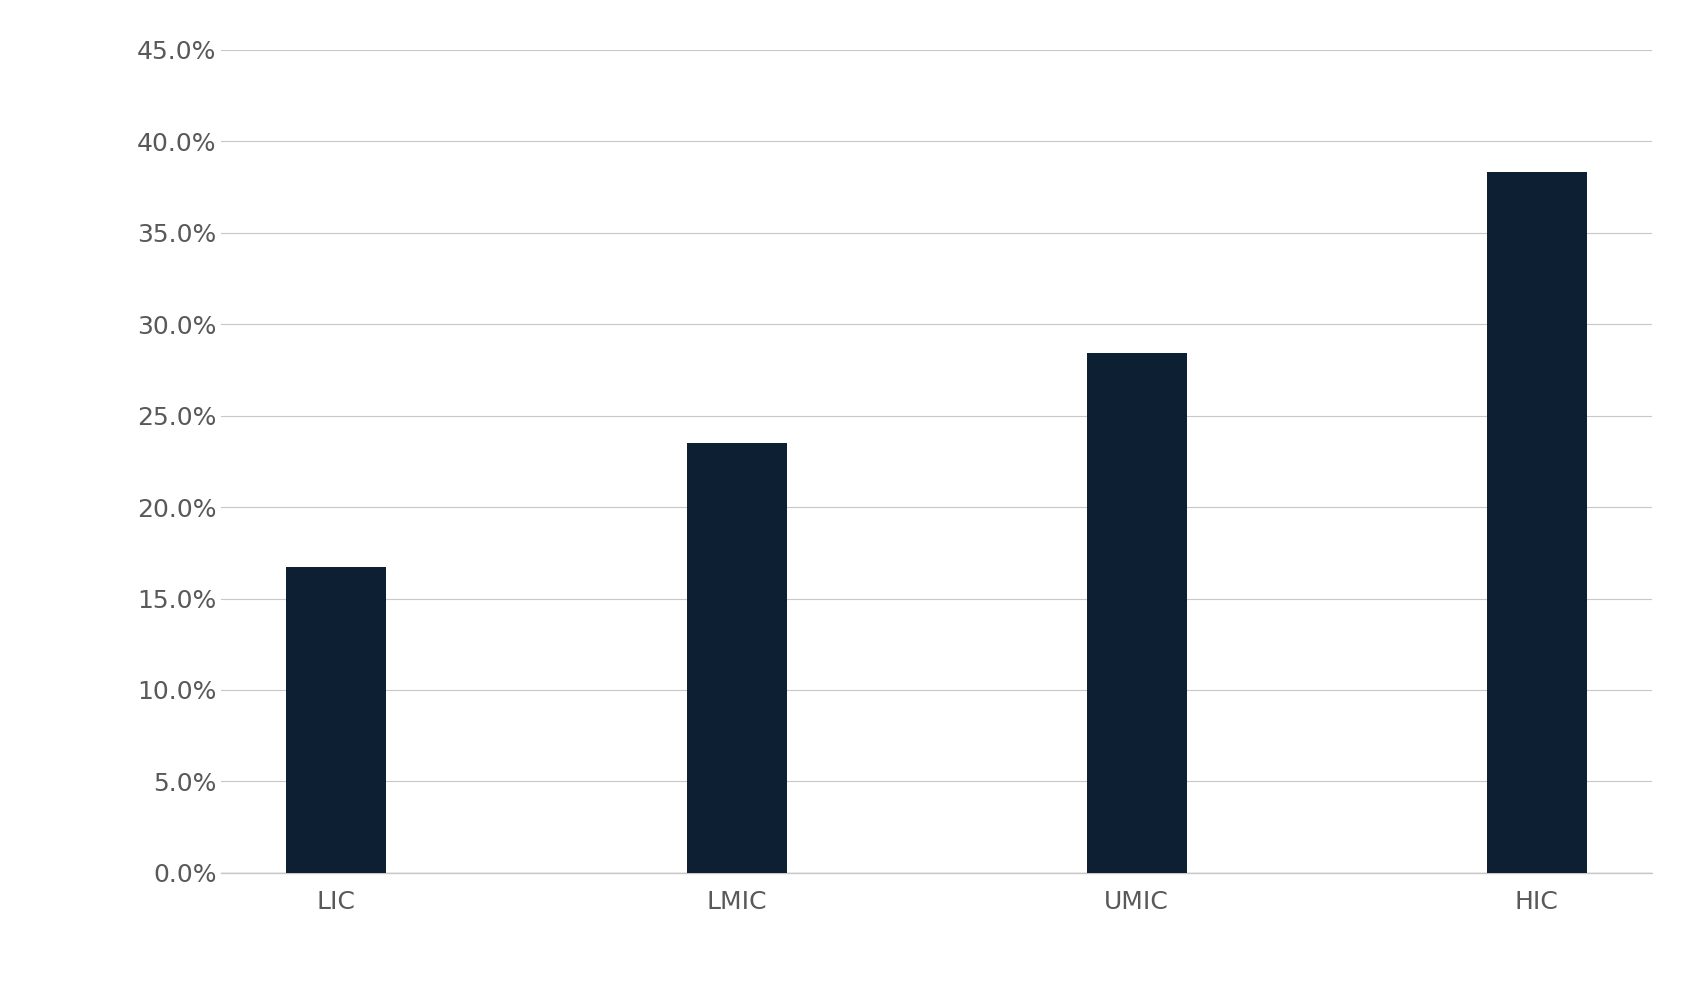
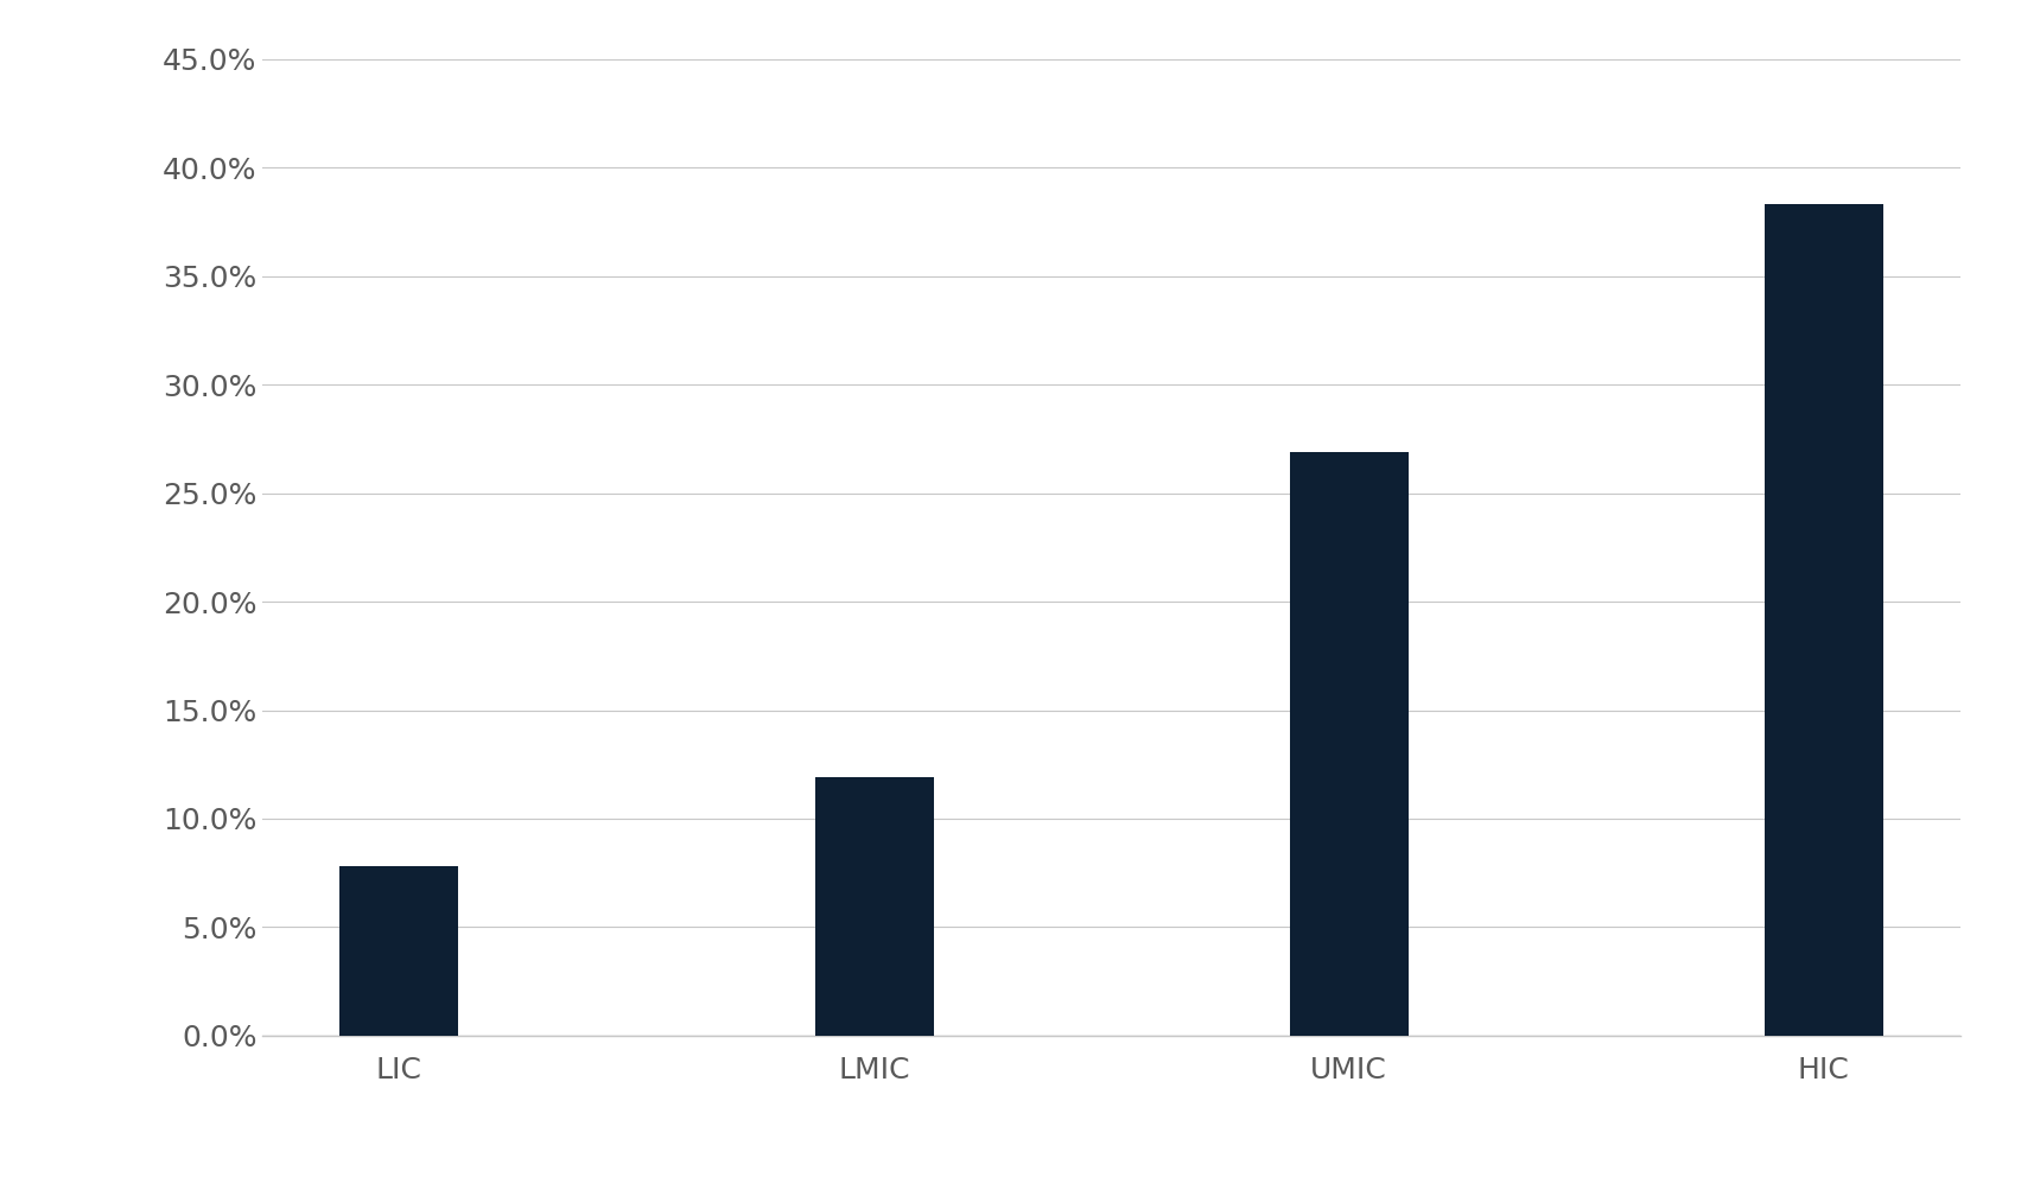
LIC: 16.7% -> 7.8%
LMIC: 23.5% -> 11.9%
UMIC: 28.4% -> 26.9%
